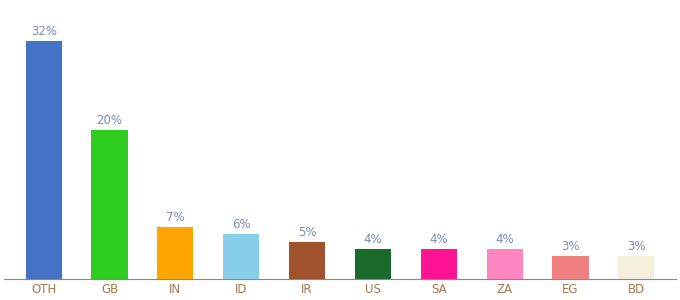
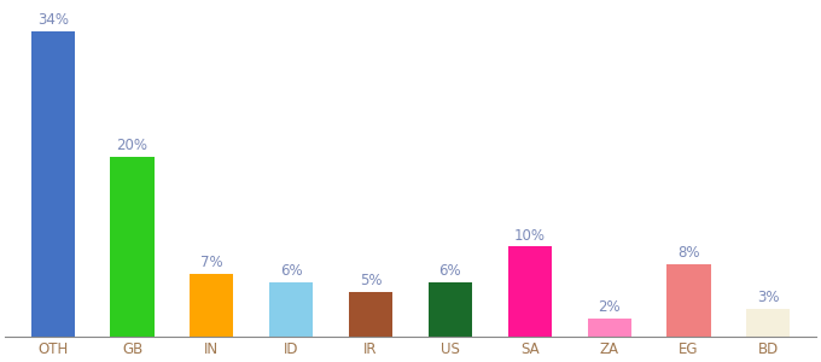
OTH: 32% -> 34%
US: 4% -> 6%
SA: 4% -> 10%
ZA: 4% -> 2%
EG: 3% -> 8%
